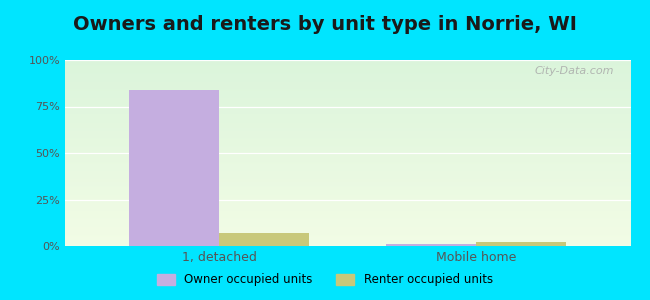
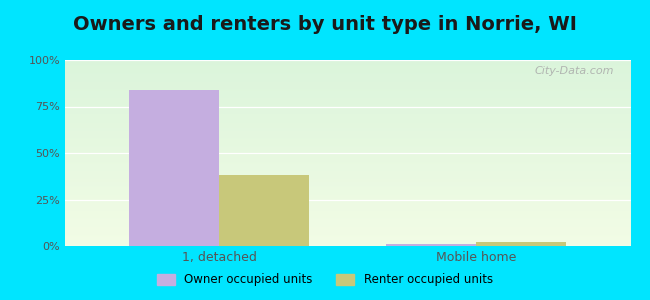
Renter occupied units/1, detached: 7% -> 38%
